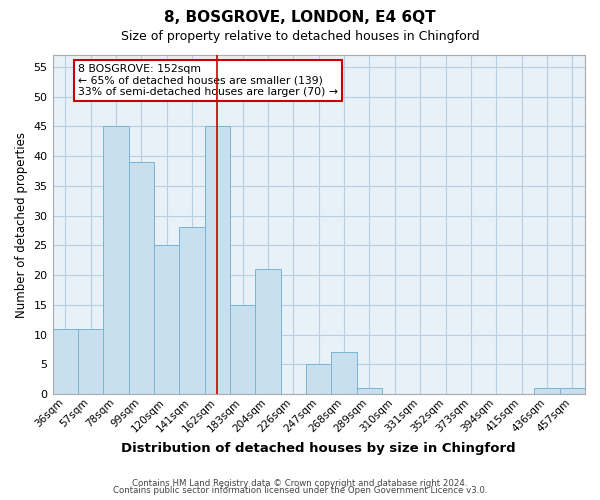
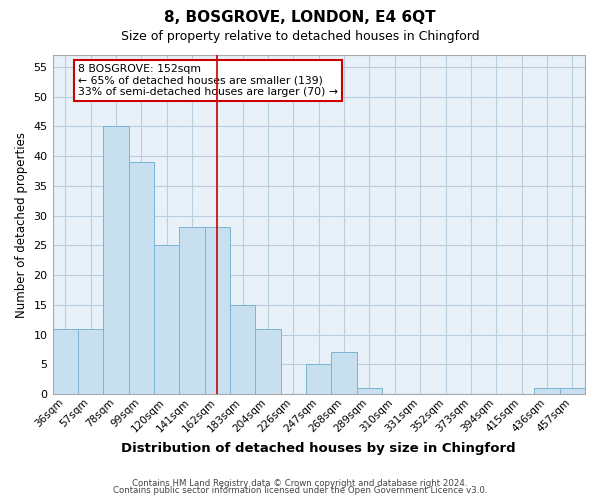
162sqm: 45 -> 28
204sqm: 21 -> 11
